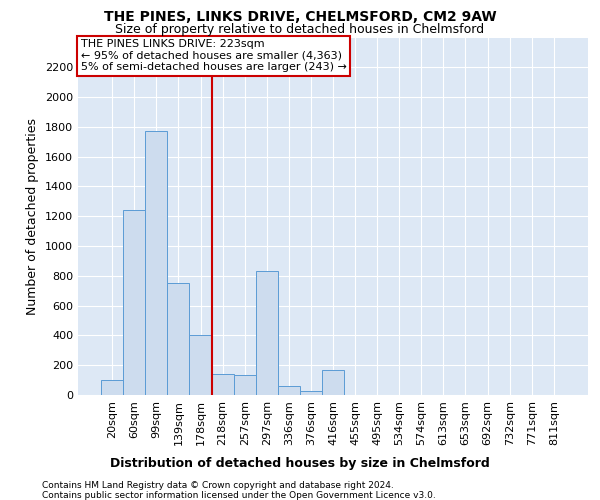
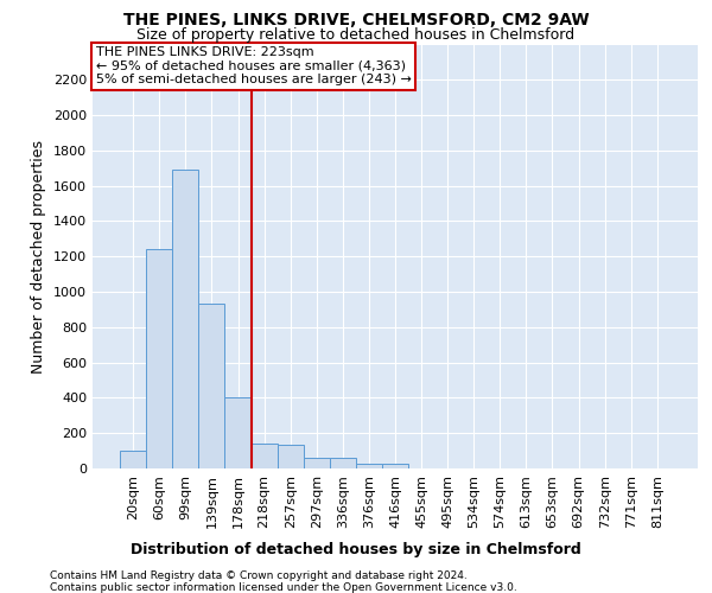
99sqm: 1770 -> 1690
139sqm: 750 -> 930
297sqm: 830 -> 60
416sqm: 170 -> 20
